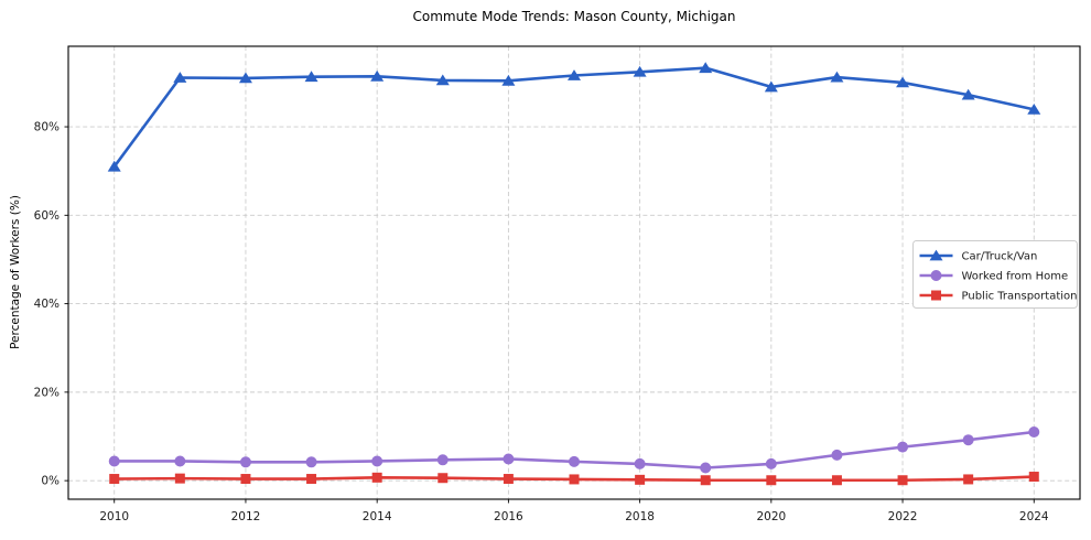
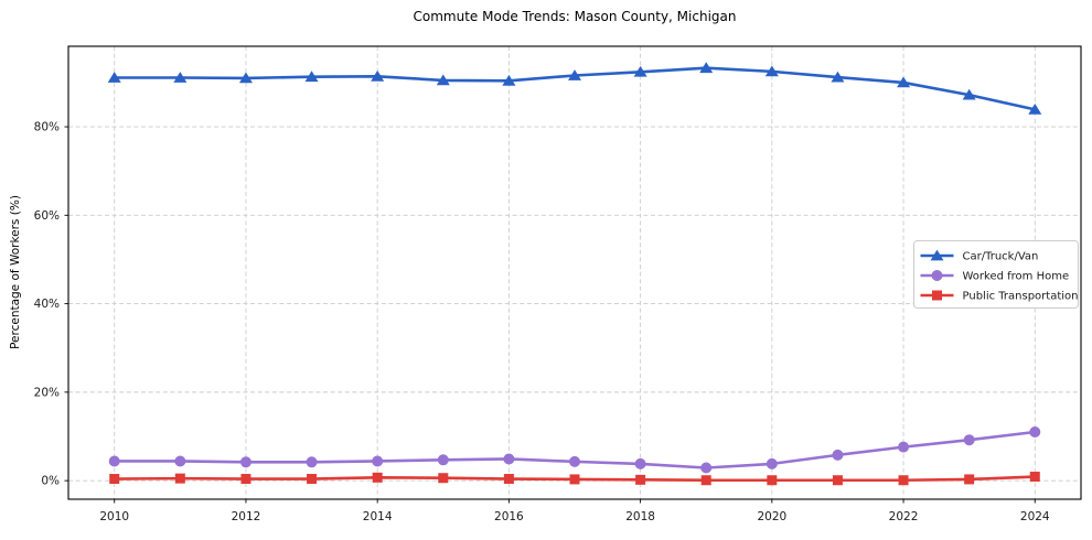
Car/Truck/Van/2010: 71% -> 91%
Car/Truck/Van/2020: 89% -> 92%
